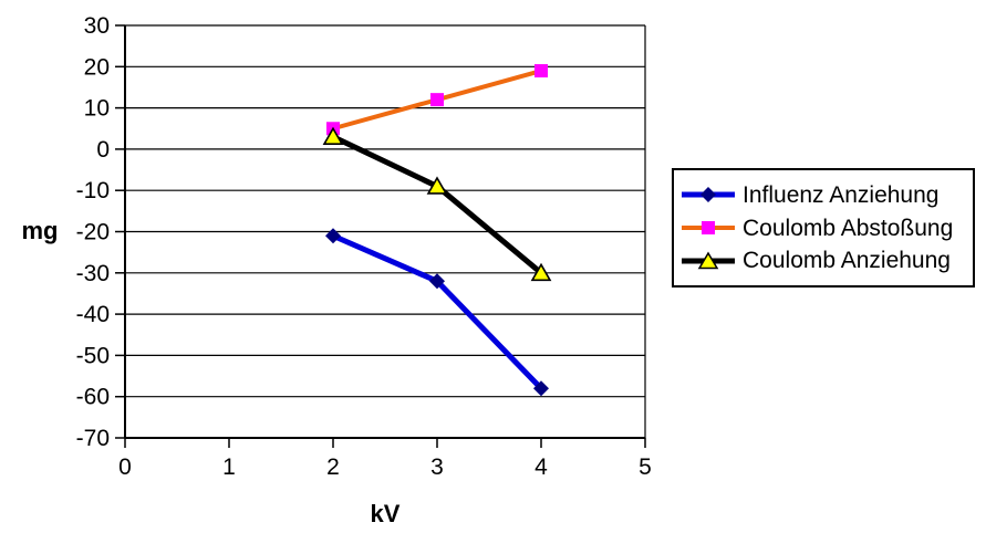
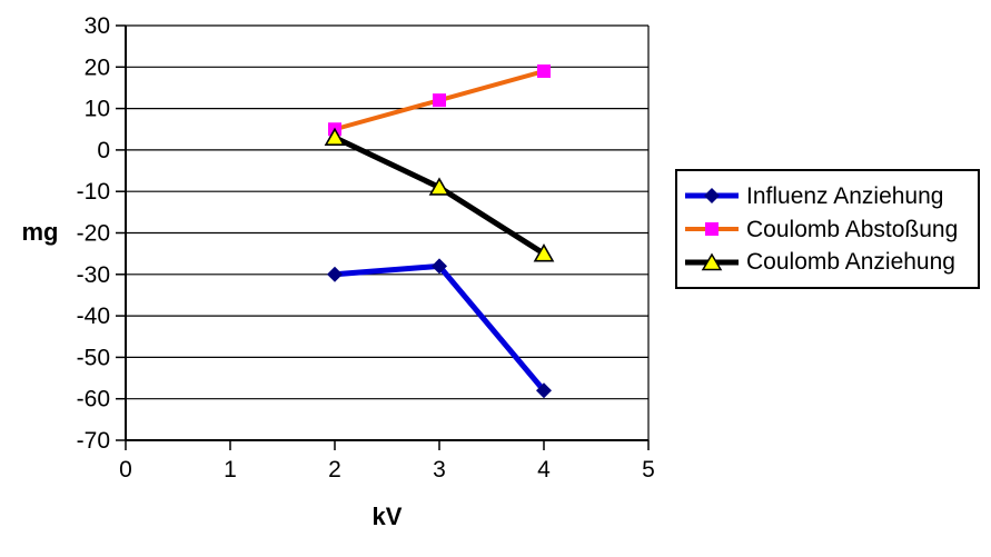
Influenz Anziehung/2: -21 -> -30
Influenz Anziehung/3: -32 -> -28
Coulomb Anziehung/4: -30 -> -25
